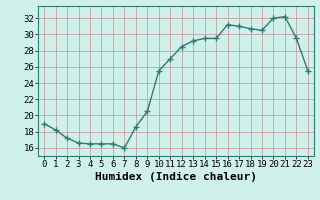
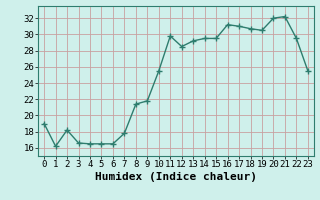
1: 18.2 -> 16.2
2: 17.2 -> 18.2
7: 16.0 -> 17.8
8: 18.6 -> 21.4
9: 20.5 -> 21.8
11: 27.0 -> 29.8
